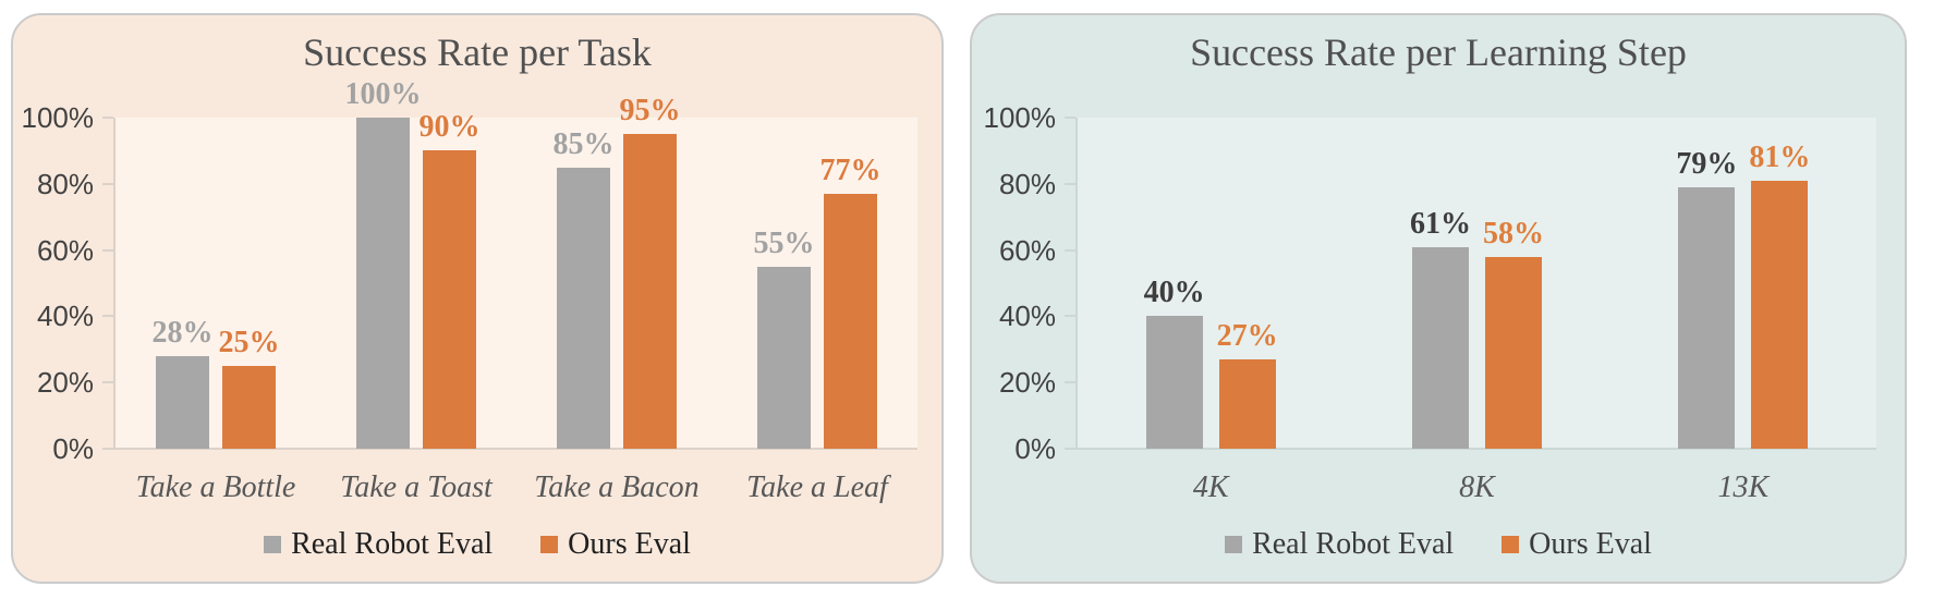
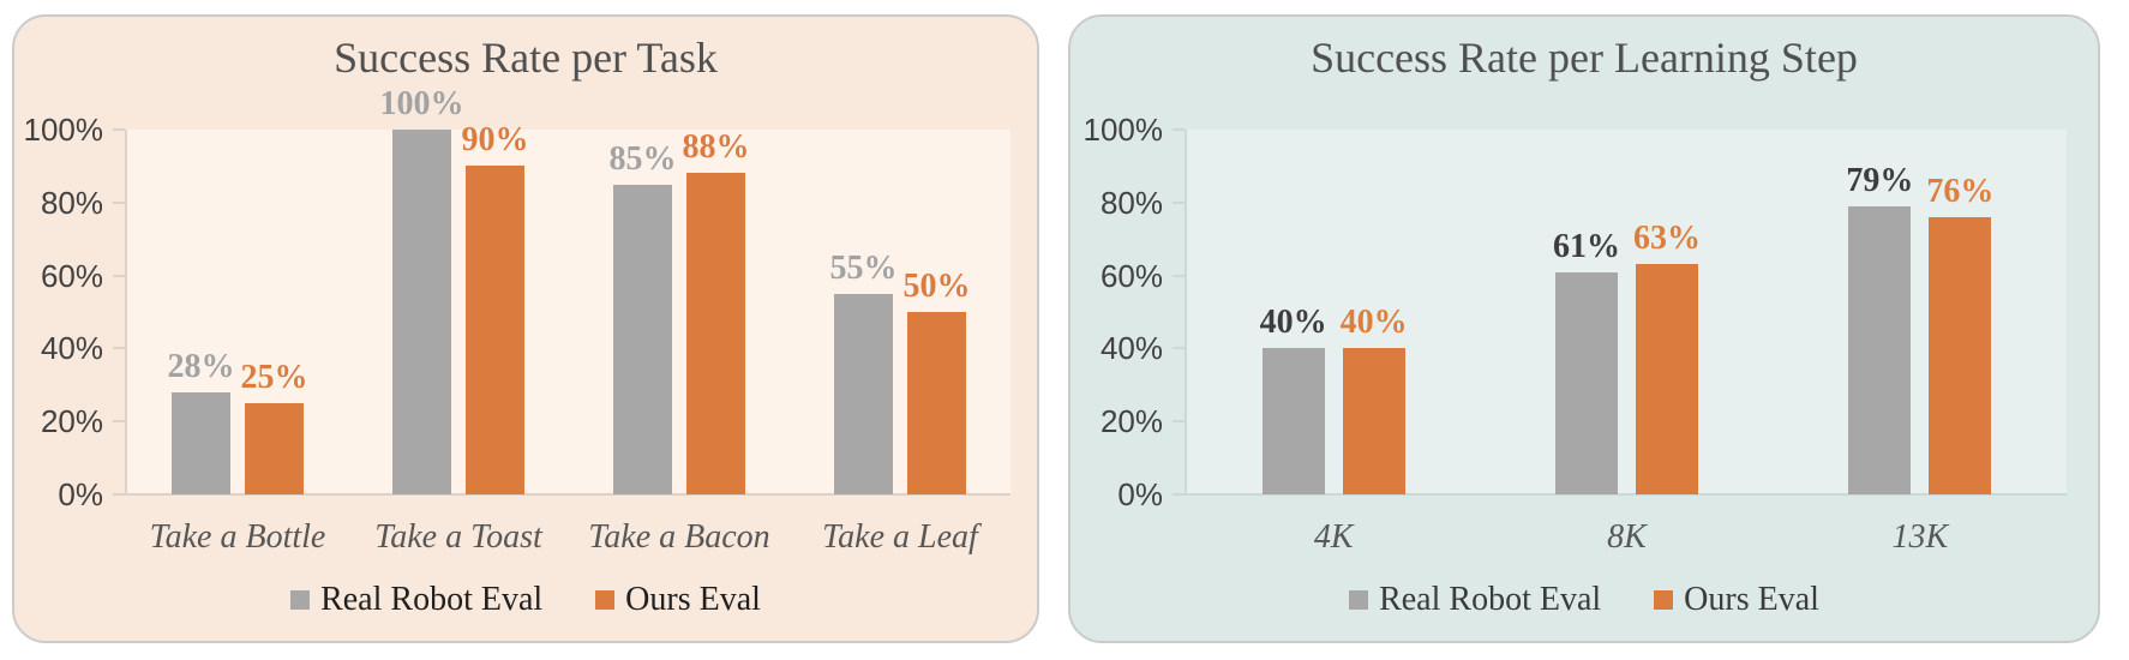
Success Rate per Task/Ours Eval/Take a Bacon: 95% -> 88%
Success Rate per Task/Ours Eval/Take a Leaf: 77% -> 50%
Success Rate per Learning Step/Ours Eval/4K: 27% -> 40%
Success Rate per Learning Step/Ours Eval/8K: 58% -> 63%
Success Rate per Learning Step/Ours Eval/13K: 81% -> 76%
